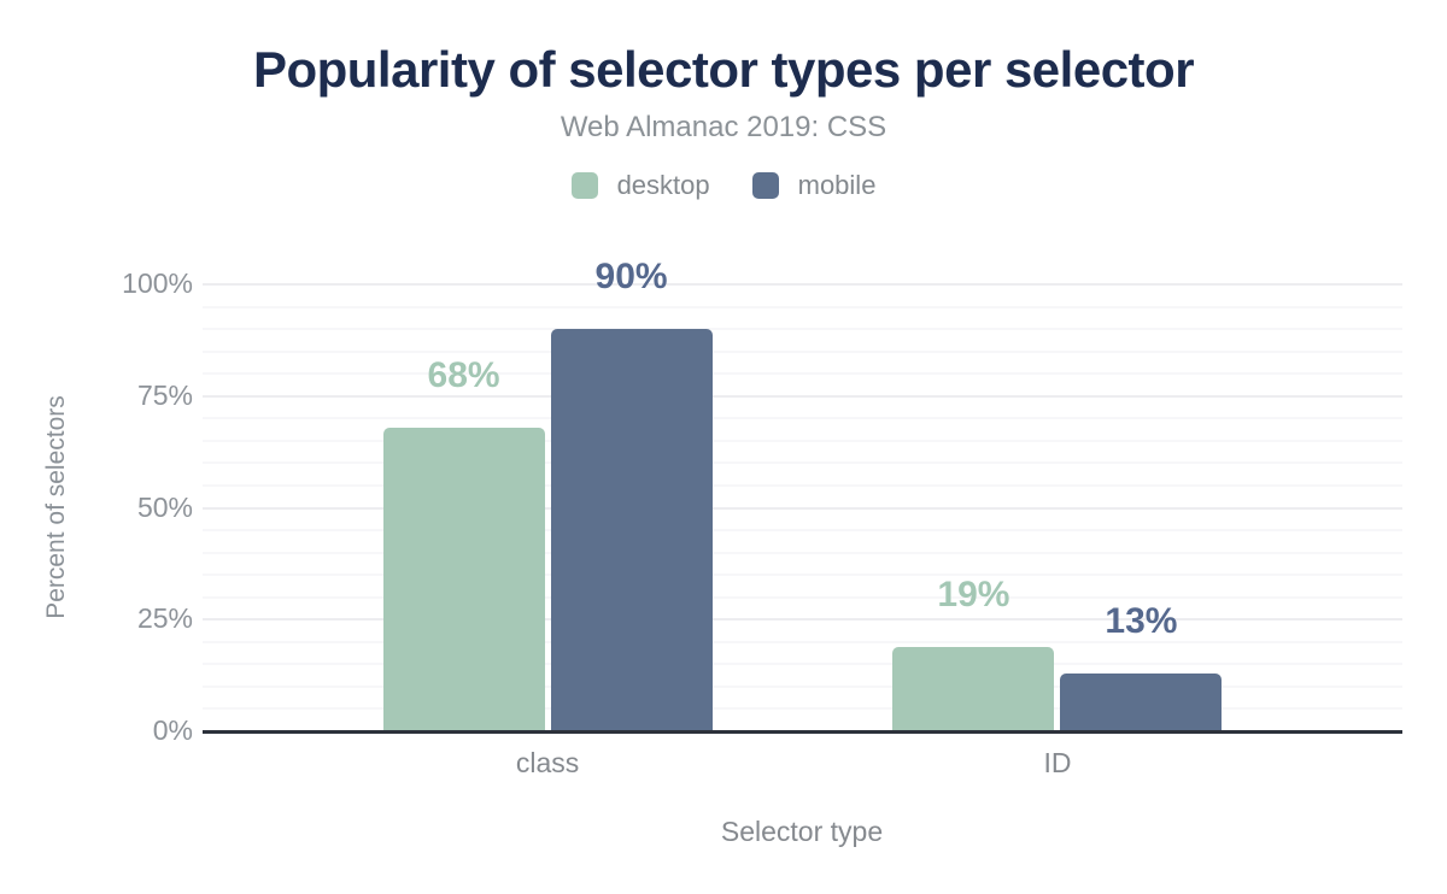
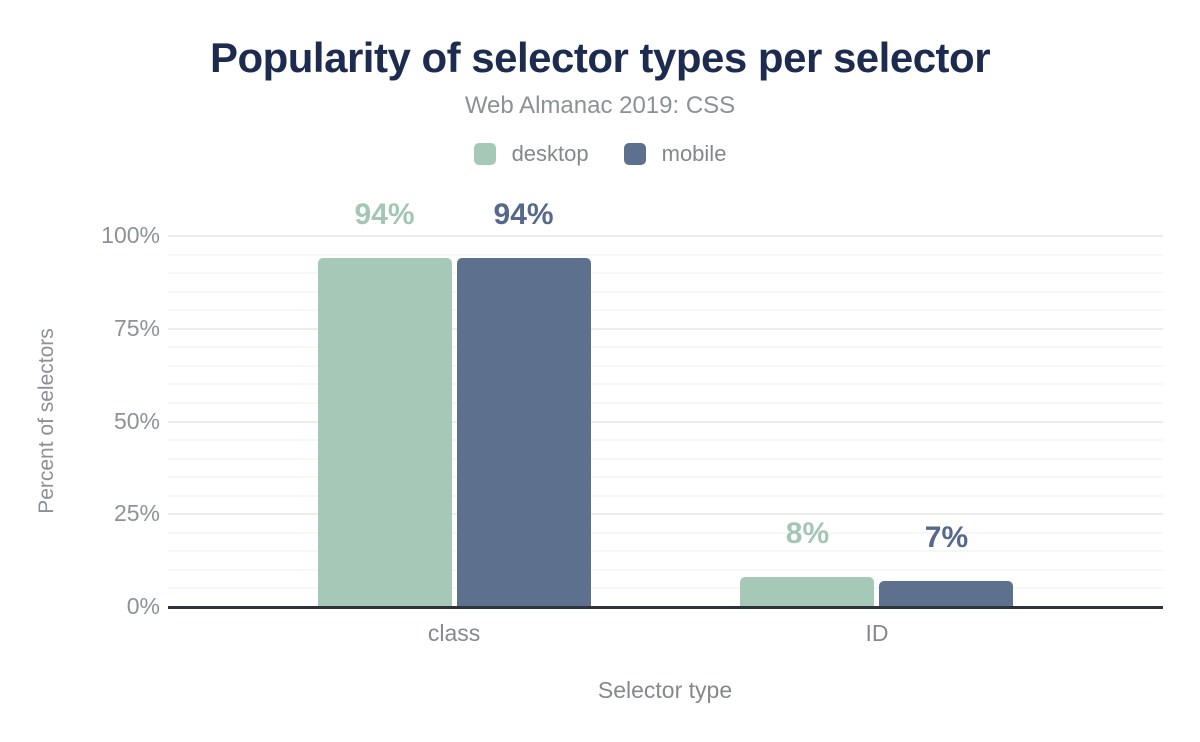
desktop/class: 68% -> 94%
mobile/class: 90% -> 94%
desktop/ID: 19% -> 8%
mobile/ID: 13% -> 7%
